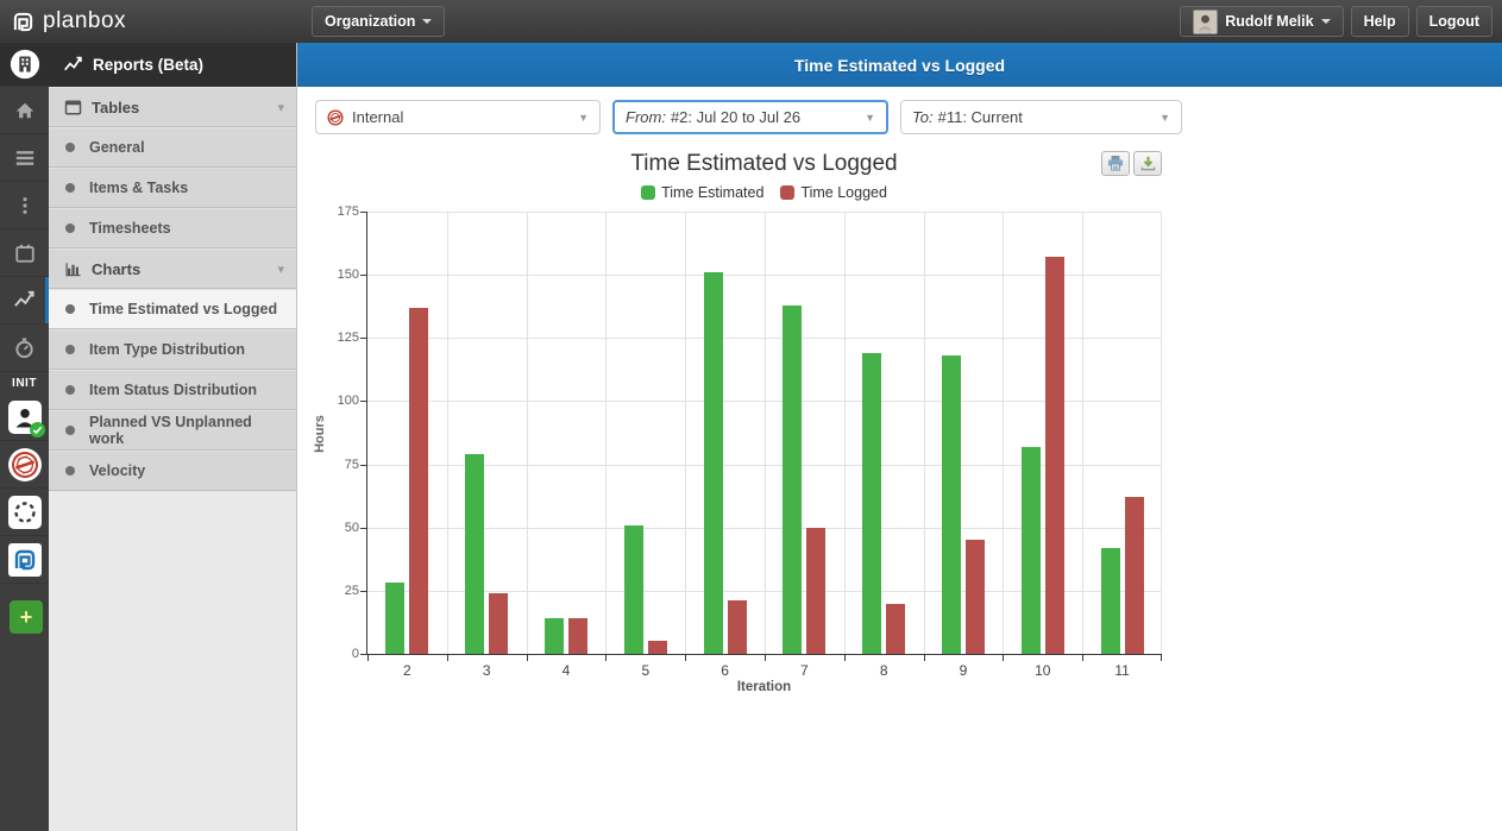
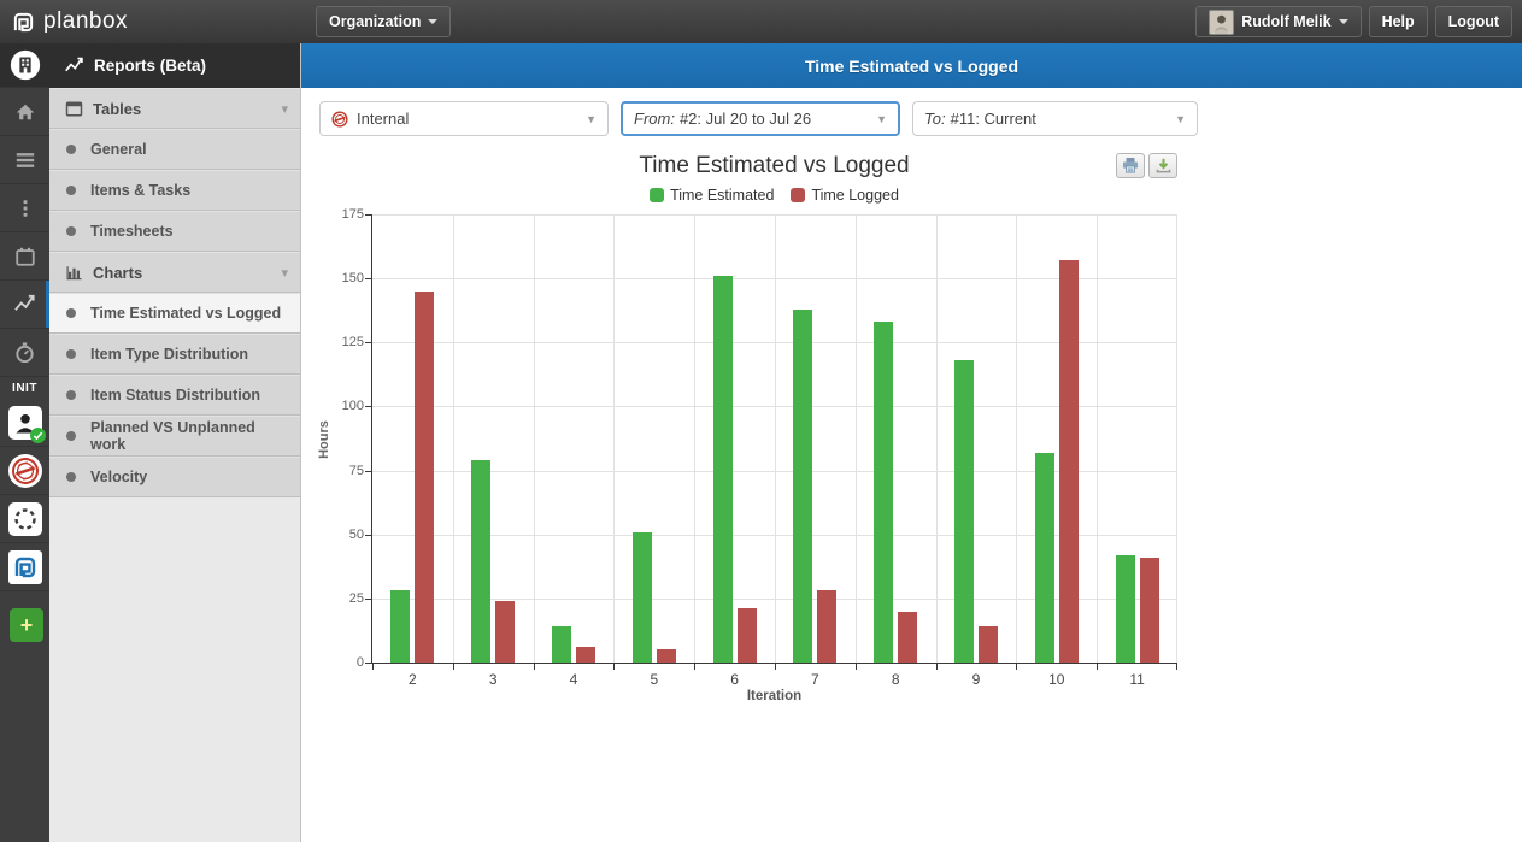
Time Logged/2: 137 -> 145
Time Logged/4: 14 -> 6
Time Logged/7: 50 -> 28
Time Estimated/8: 119 -> 133
Time Logged/9: 45 -> 14
Time Logged/11: 62 -> 41
